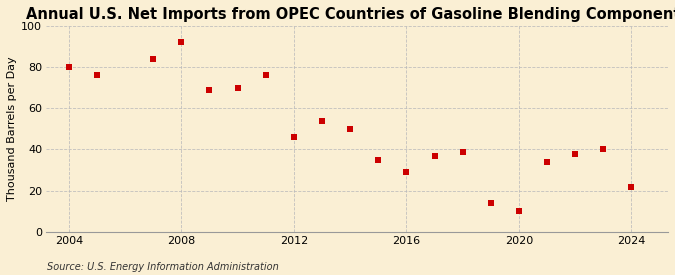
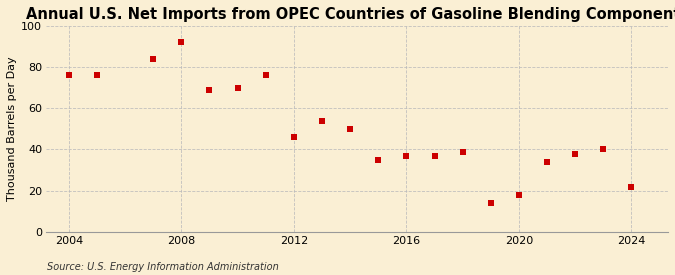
2004: 80 -> 76
2016: 29 -> 37
2020: 10 -> 18
